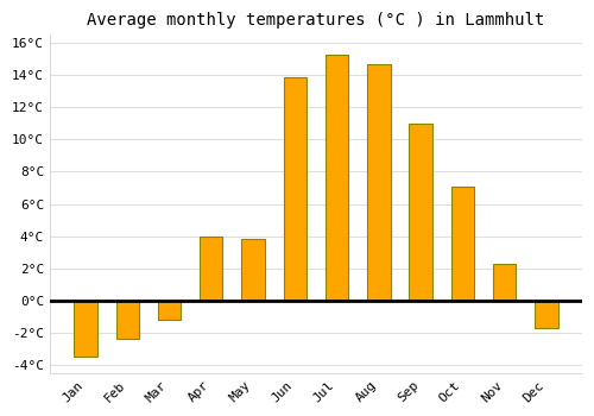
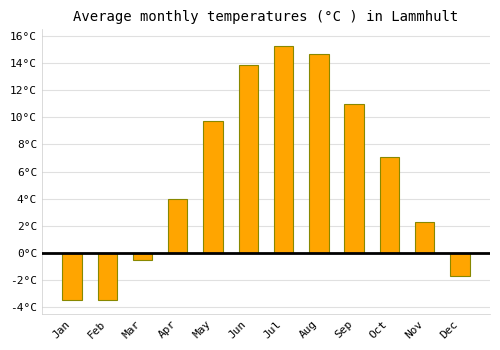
Feb: -2.4°C -> -3.5°C
Mar: -1.2°C -> -0.5°C
May: 3.8°C -> 9.7°C
